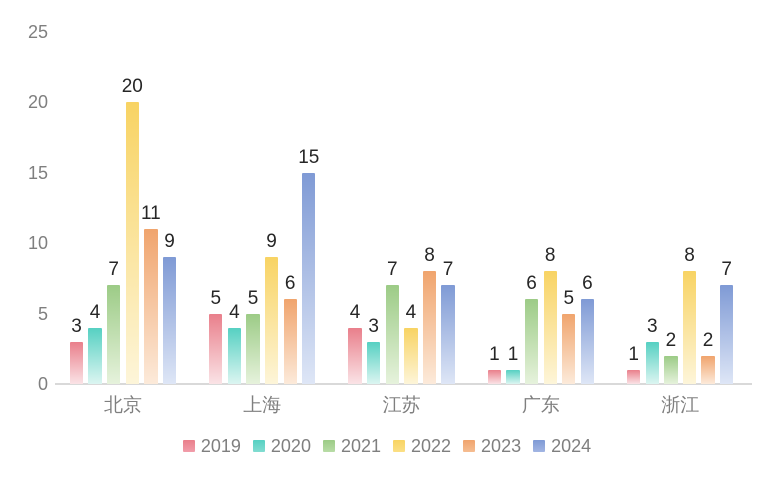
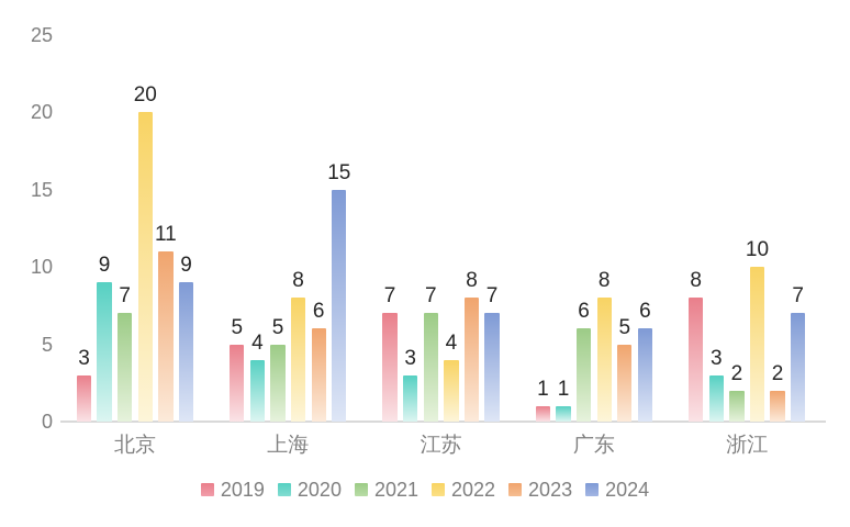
2020/北京: 4 -> 9
2022/上海: 9 -> 8
2019/江苏: 4 -> 7
2019/浙江: 1 -> 8
2022/浙江: 8 -> 10
